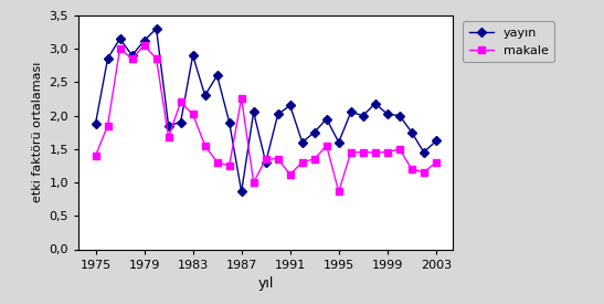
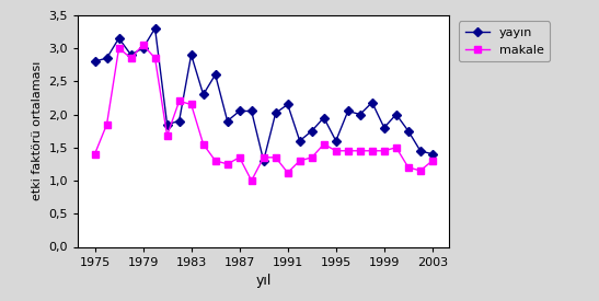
yayın/1975: 1,88 -> 2,80
yayın/1979: 3,12 -> 3,00
makale/1983: 2,02 -> 2,15
yayın/1987: 0,86 -> 2,05
makale/1987: 2,26 -> 1,35
makale/1995: 0,86 -> 1,45
yayın/1999: 2,02 -> 1,80
yayın/2003: 1,62 -> 1,40
